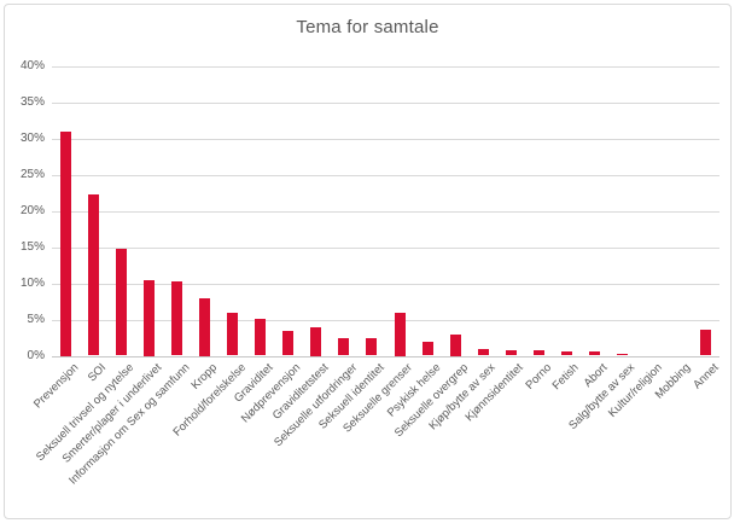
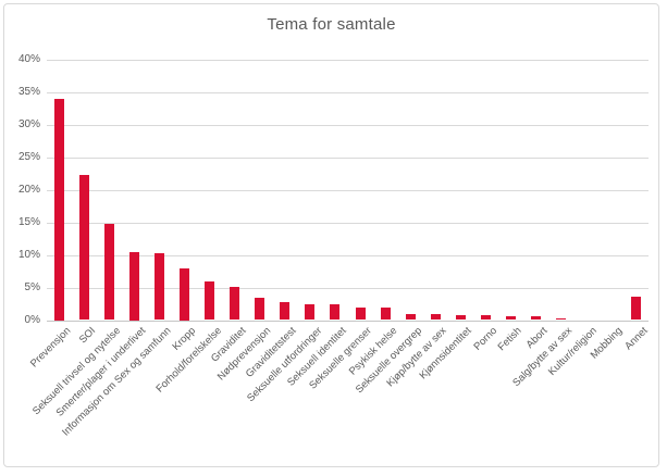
Prevensjon: 31% -> 34%
Graviditetstest: 4% -> 3%
Seksuelle grenser: 6% -> 2%
Seksuelle overgrep: 3% -> 1%
